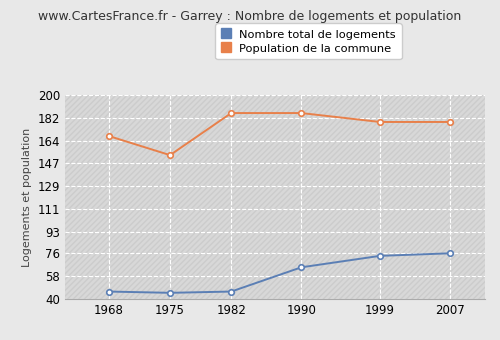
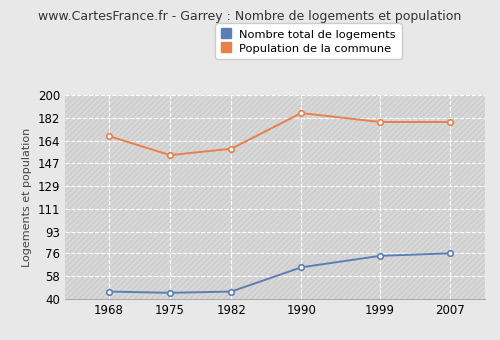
Population de la commune/1982: 186 -> 158
